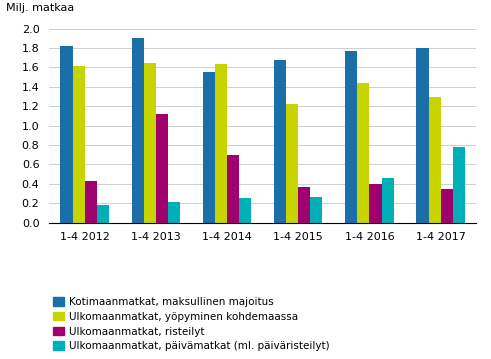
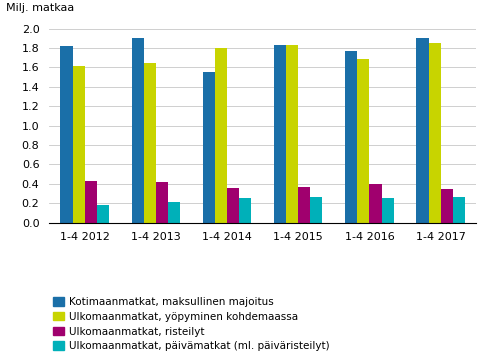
Ulkomaanmatkat, risteilyt/1-4 2013: 1.12 -> 0.42
Ulkomaanmatkat, yöpyminen kohdemaassa/1-4 2014: 1.64 -> 1.80
Ulkomaanmatkat, risteilyt/1-4 2014: 0.70 -> 0.36
Kotimaanmatkat, maksullinen majoitus/1-4 2015: 1.68 -> 1.83
Ulkomaanmatkat, yöpyminen kohdemaassa/1-4 2015: 1.22 -> 1.83
Ulkomaanmatkat, yöpyminen kohdemaassa/1-4 2016: 1.44 -> 1.69
Ulkomaanmatkat, päivämatkat (ml. päiväristeilyt)/1-4 2016: 0.46 -> 0.25
Kotimaanmatkat, maksullinen majoitus/1-4 2017: 1.80 -> 1.90
Ulkomaanmatkat, yöpyminen kohdemaassa/1-4 2017: 1.30 -> 1.85
Ulkomaanmatkat, päivämatkat (ml. päiväristeilyt)/1-4 2017: 0.78 -> 0.26
